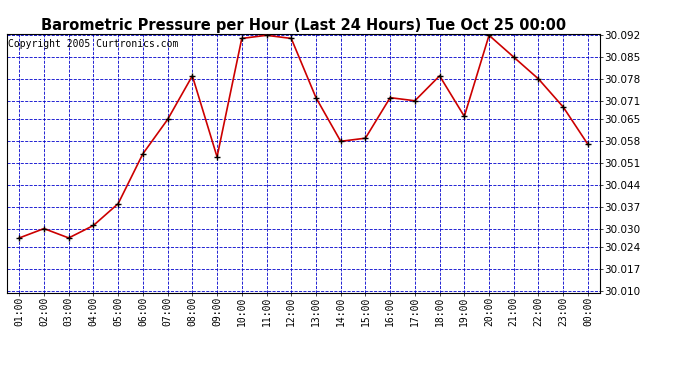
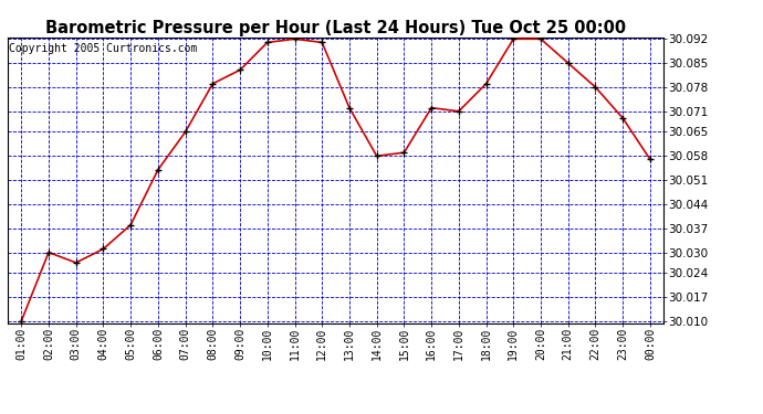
01:00: 30.027 -> 30.010
09:00: 30.053 -> 30.083
19:00: 30.066 -> 30.092
